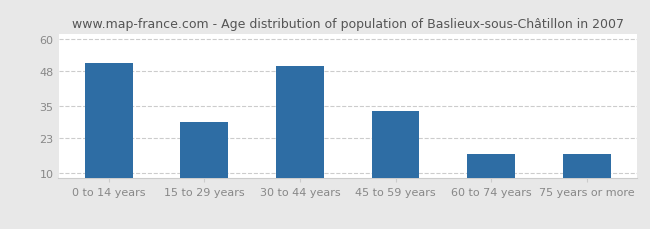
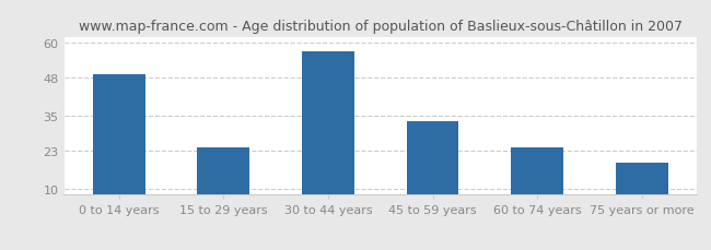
0 to 14 years: 51 -> 49
15 to 29 years: 29 -> 24
30 to 44 years: 50 -> 57
60 to 74 years: 17 -> 24
75 years or more: 17 -> 19
